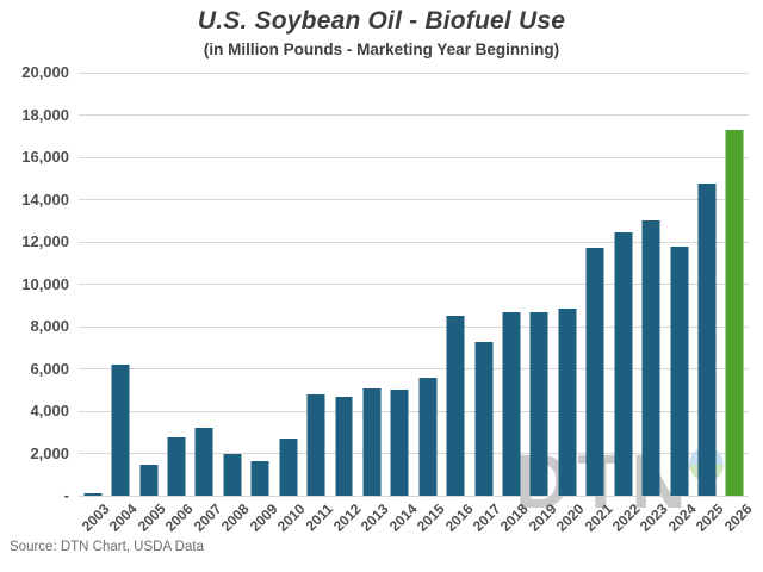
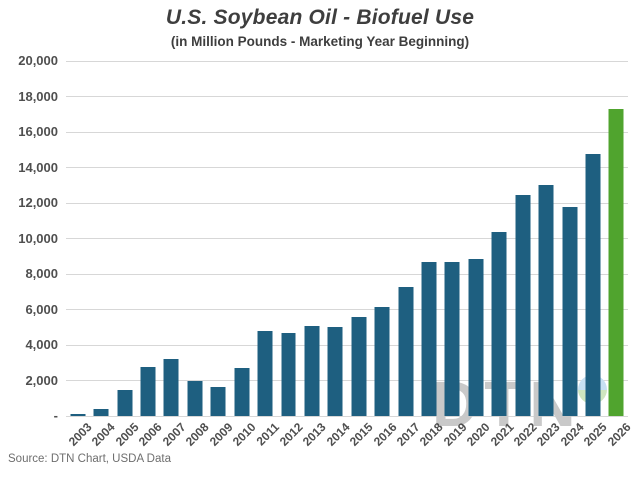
2004: 6200 -> 400
2016: 8500 -> 6200
2021: 11700 -> 10400
